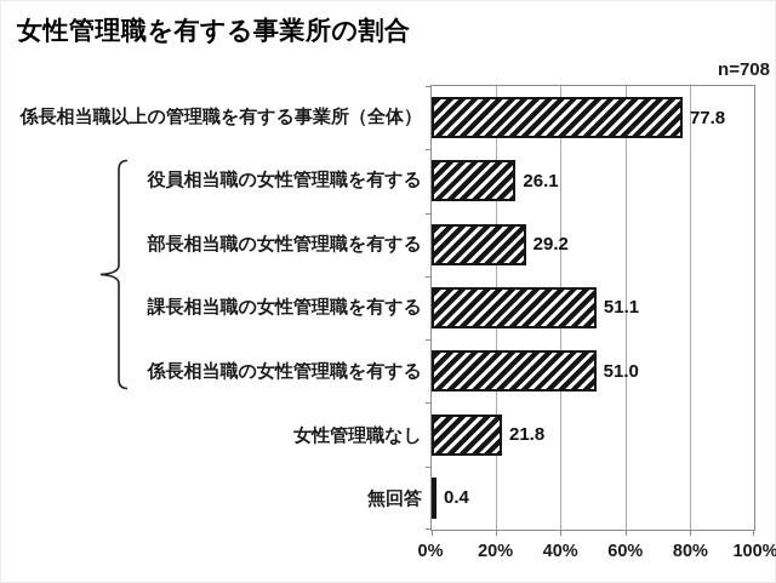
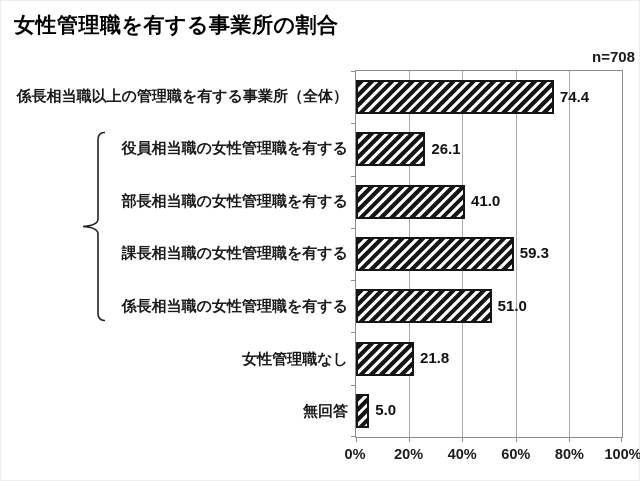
係長相当職以上の管理職を有する事業所（全体）: 77.8 -> 74.4
部長相当職の女性管理職を有する: 29.2 -> 41.0
課長相当職の女性管理職を有する: 51.1 -> 59.3
無回答: 0.4 -> 5.0
